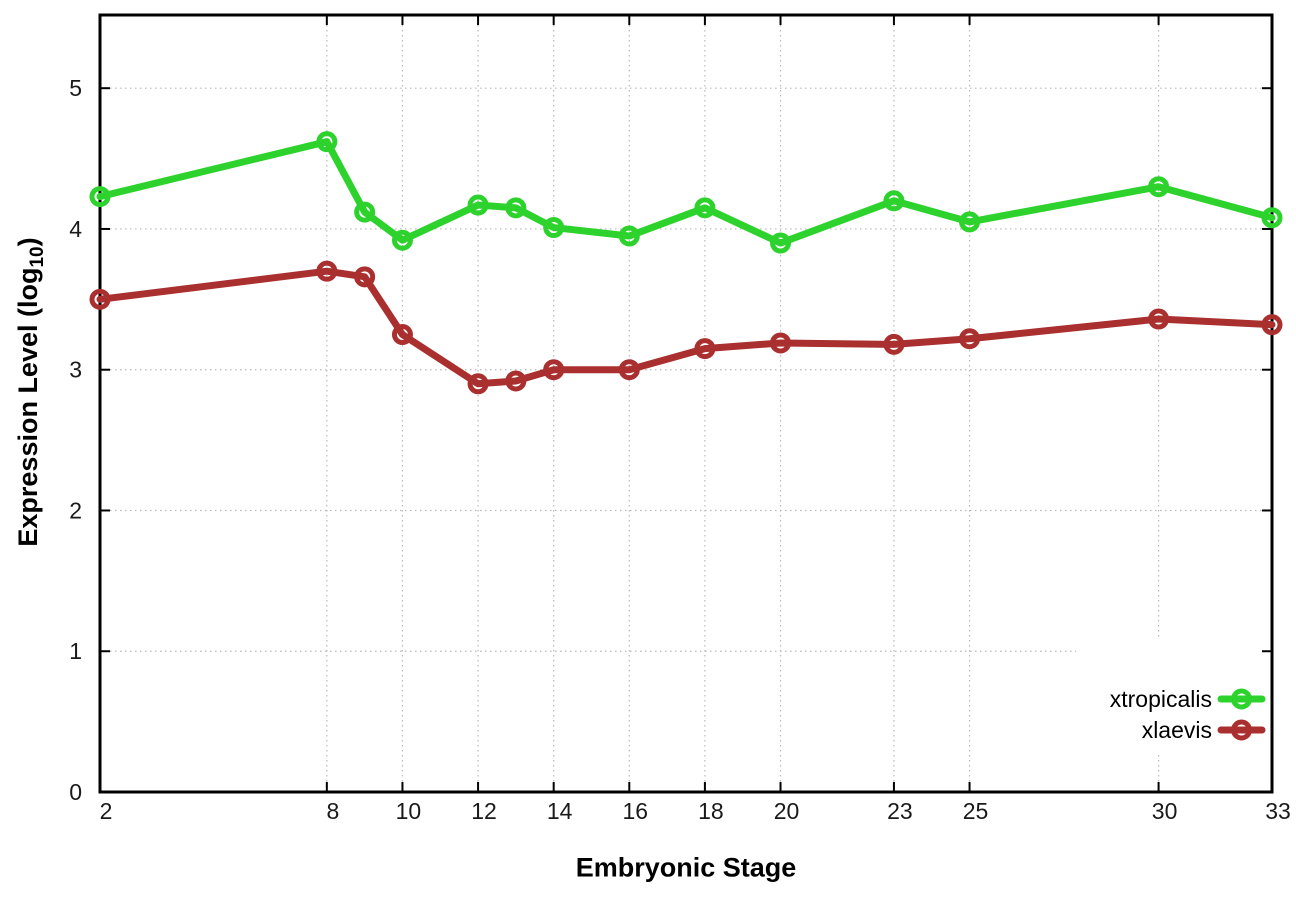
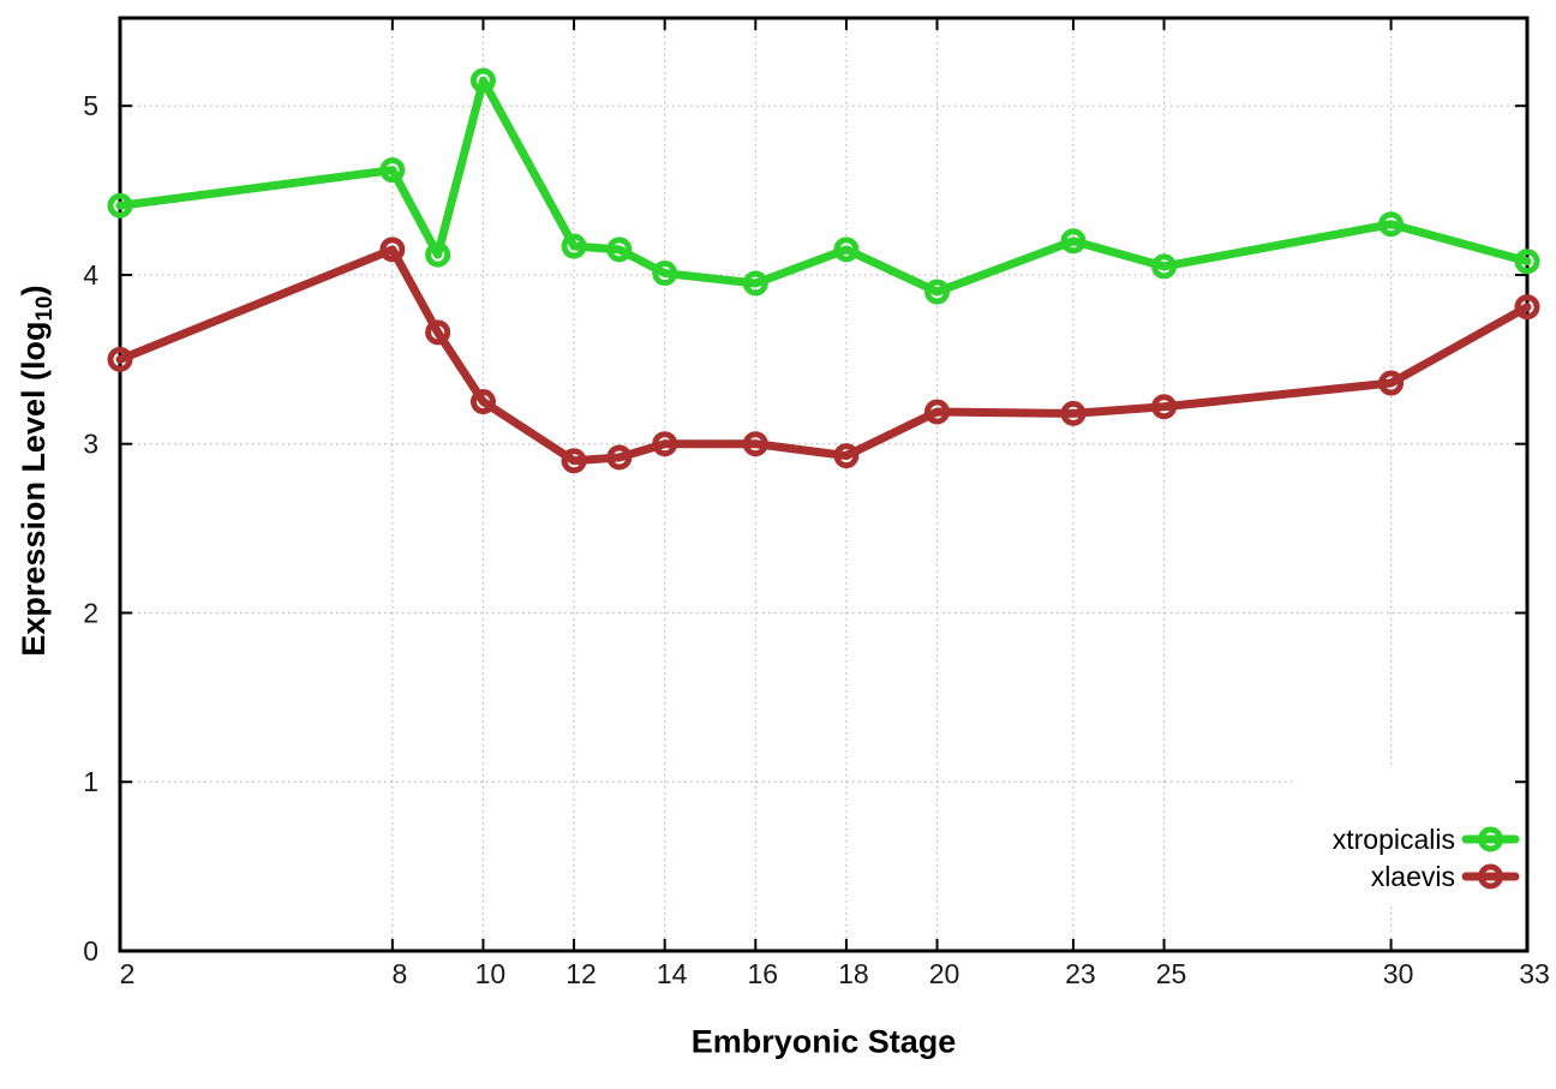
xtropicalis/2: 4.23 -> 4.41
xlaevis/8: 3.70 -> 4.15
xtropicalis/10: 3.92 -> 5.15
xlaevis/18: 3.15 -> 2.93
xlaevis/33: 3.32 -> 3.81
